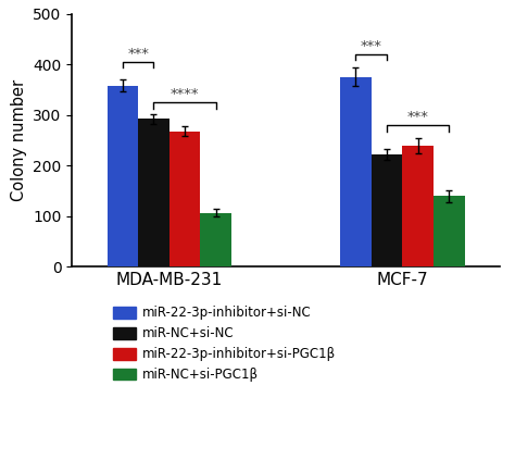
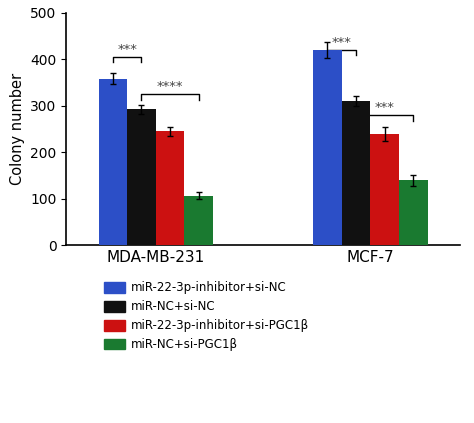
miR-22-3p-inhibitor+si-PGC1β/MDA-MB-231: 268 -> 245
miR-22-3p-inhibitor+si-NC/MCF-7: 375 -> 420
miR-NC+si-NC/MCF-7: 222 -> 310
